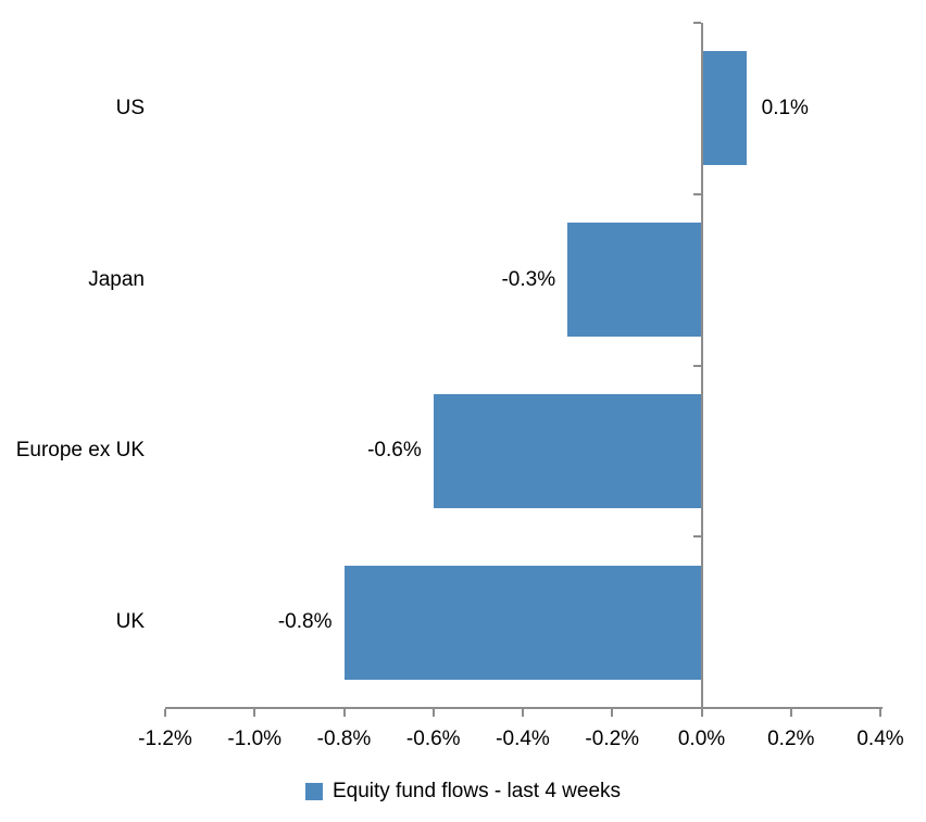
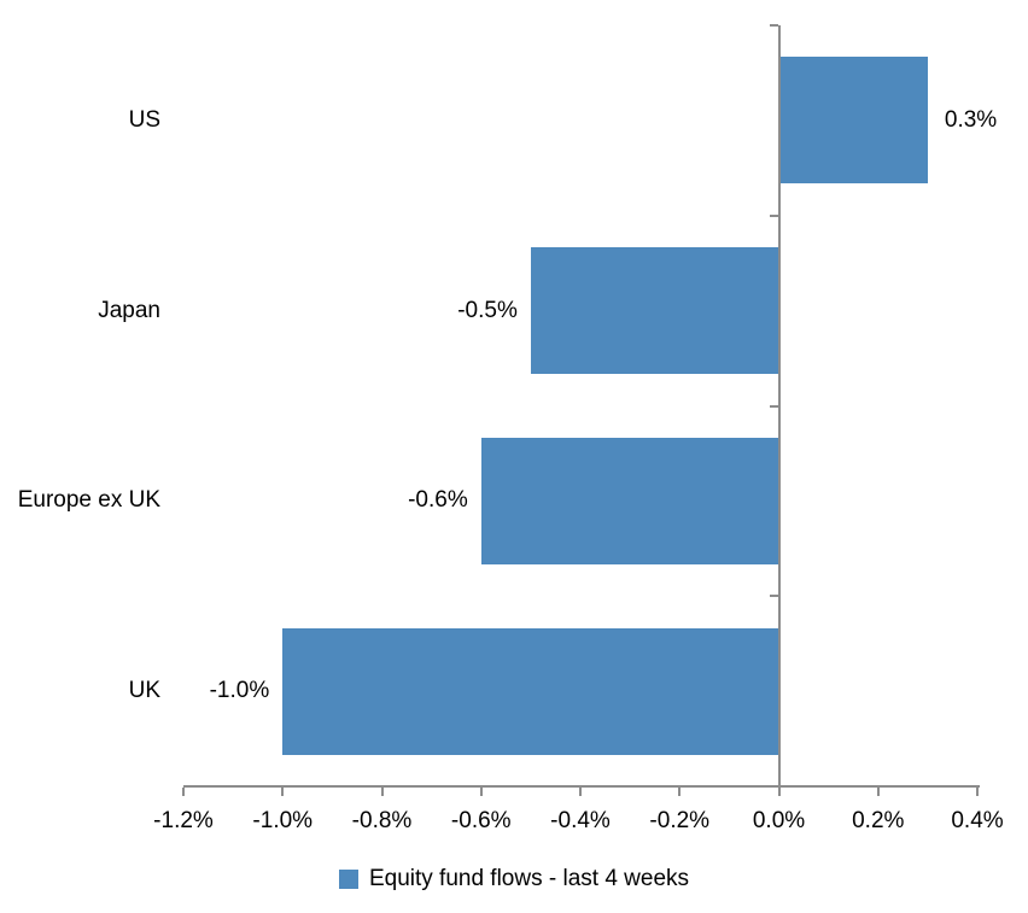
US: 0.1% -> 0.3%
Japan: -0.3% -> -0.5%
UK: -0.8% -> -1.0%
